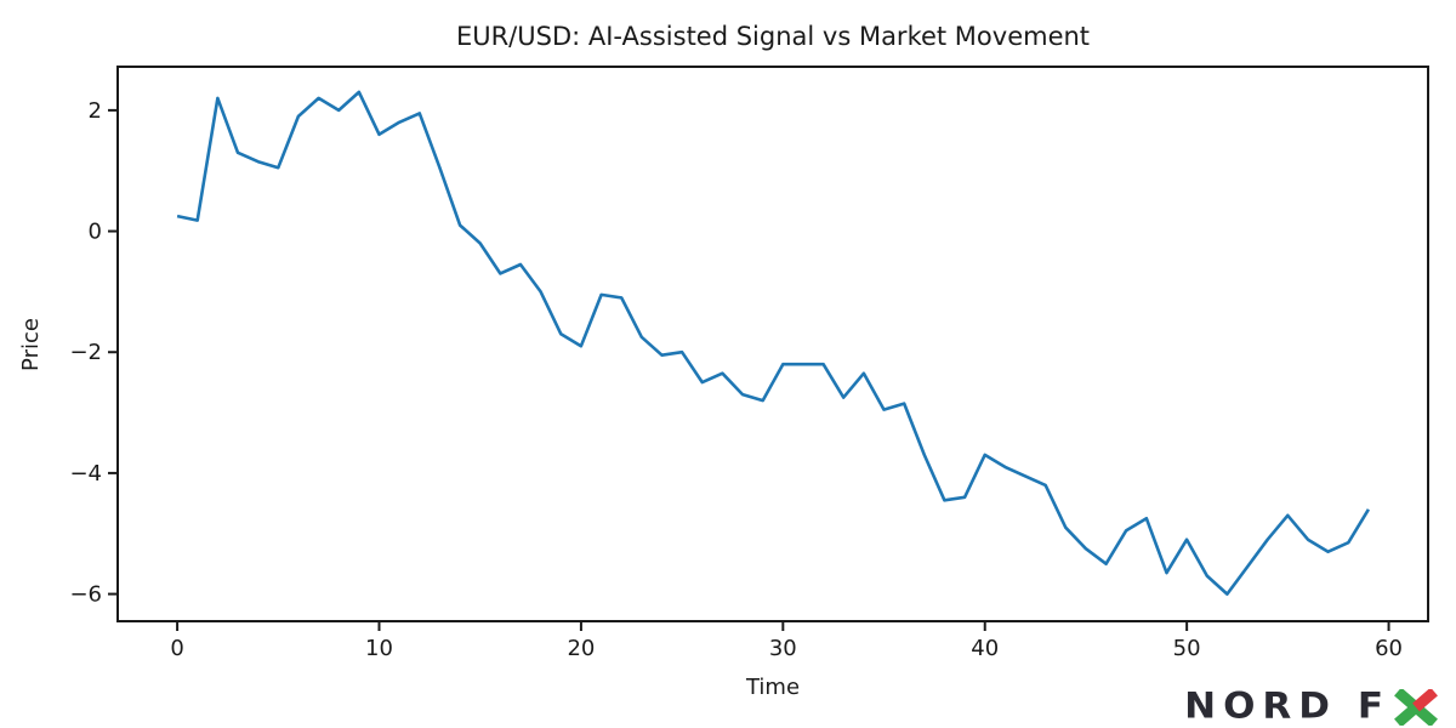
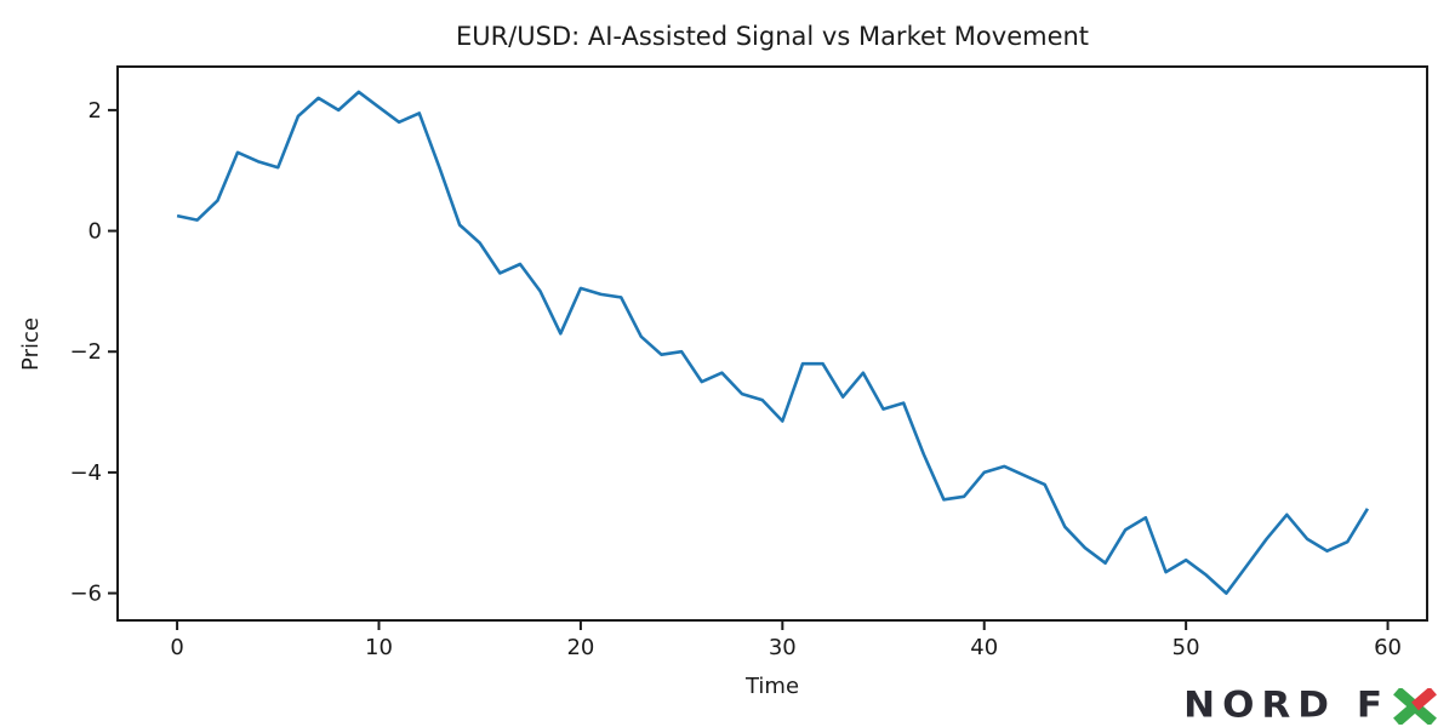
2: 2.2 -> 0.5
10: 1.6 -> 2.0
20: -1.9 -> -0.9
30: -2.2 -> -3.1
40: -3.7 -> -4.0
50: -5.1 -> -5.5
